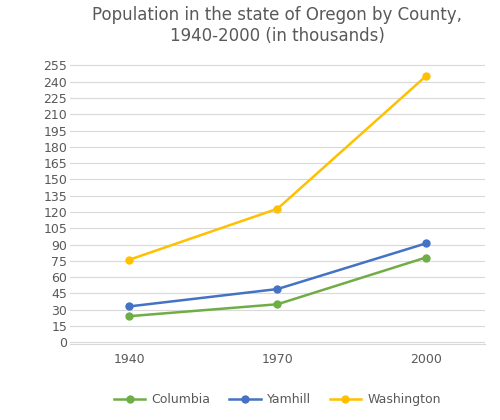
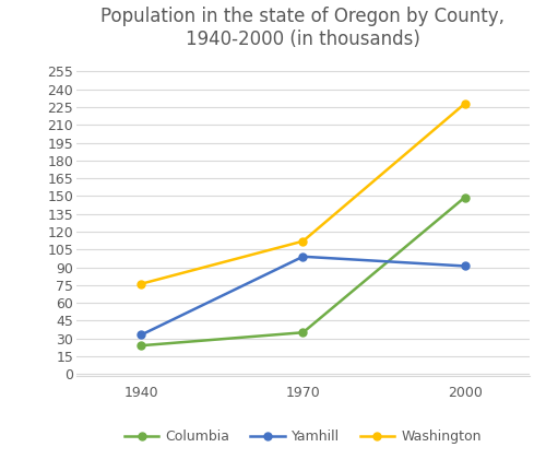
Yamhill/1970: 49 -> 99
Washington/1970: 123 -> 112
Columbia/2000: 78 -> 149
Washington/2000: 245 -> 228
